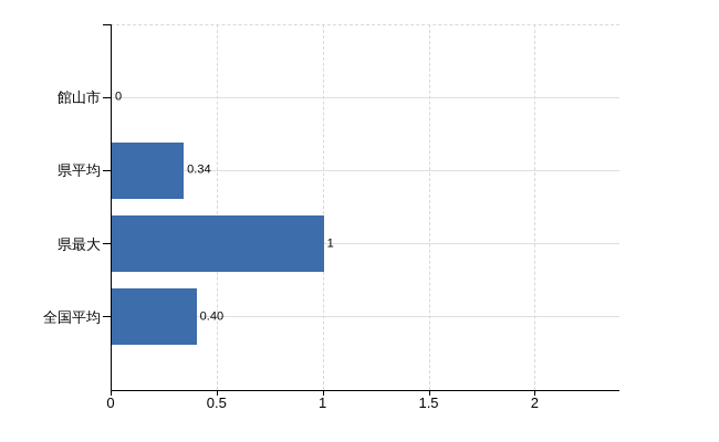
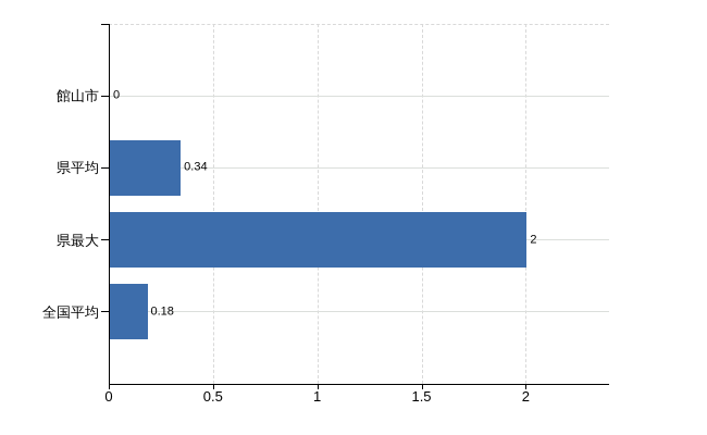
県最大: 1 -> 2
全国平均: 0.40 -> 0.18
